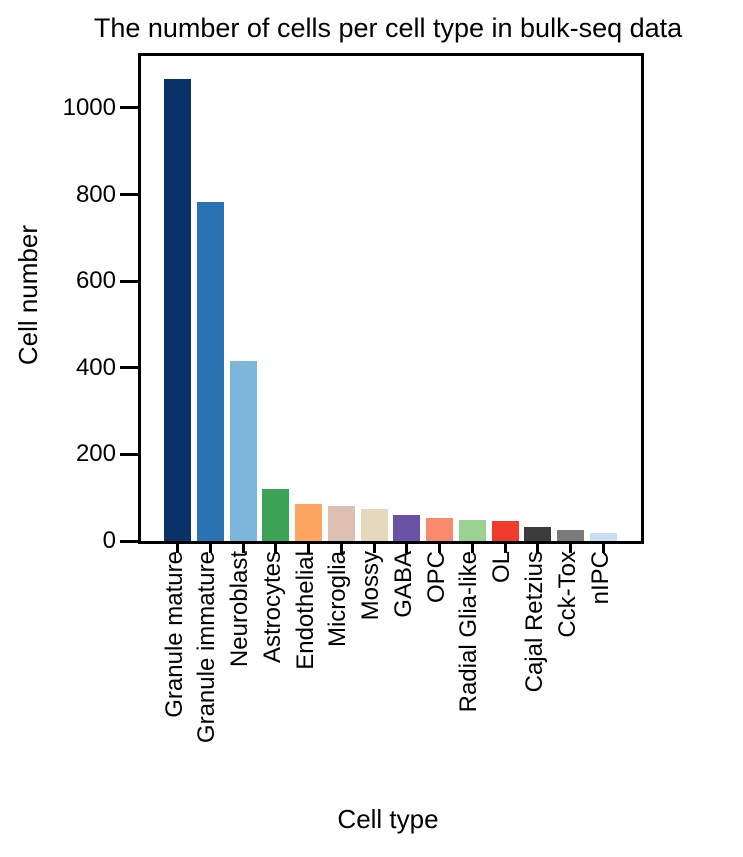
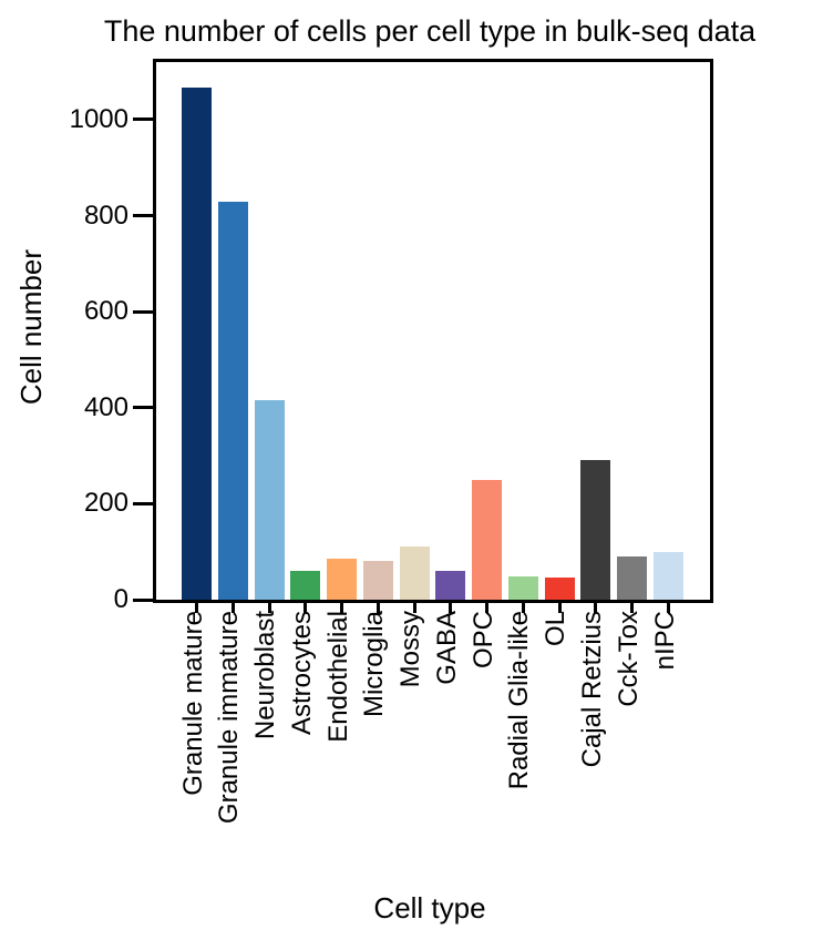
Granule immature: 780 -> 830
Astrocytes: 120 -> 60
Mossy: 70 -> 110
OPC: 50 -> 250
Cajal Retzius: 30 -> 290
Cck-Tox: 30 -> 90
nIPC: 20 -> 100
